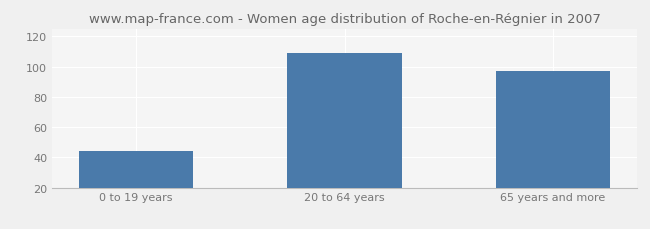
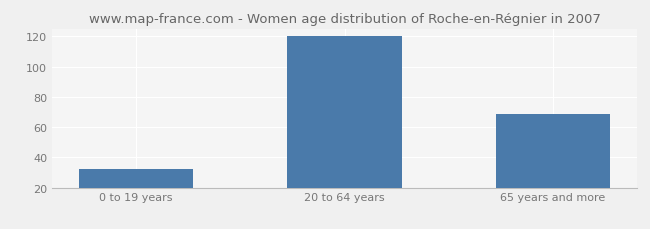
0 to 19 years: 44 -> 32
20 to 64 years: 109 -> 120
65 years and more: 97 -> 69
